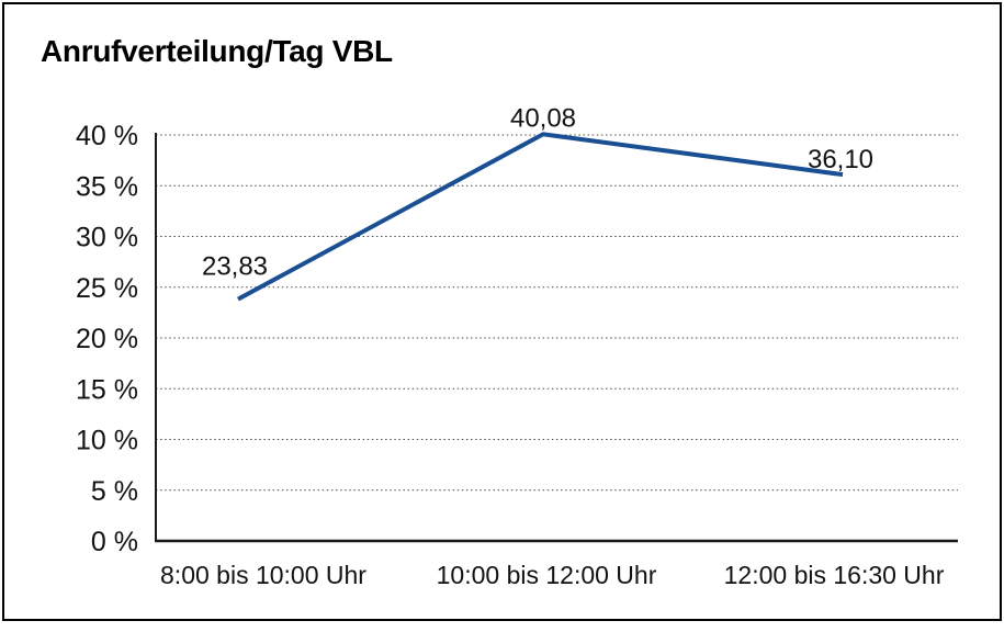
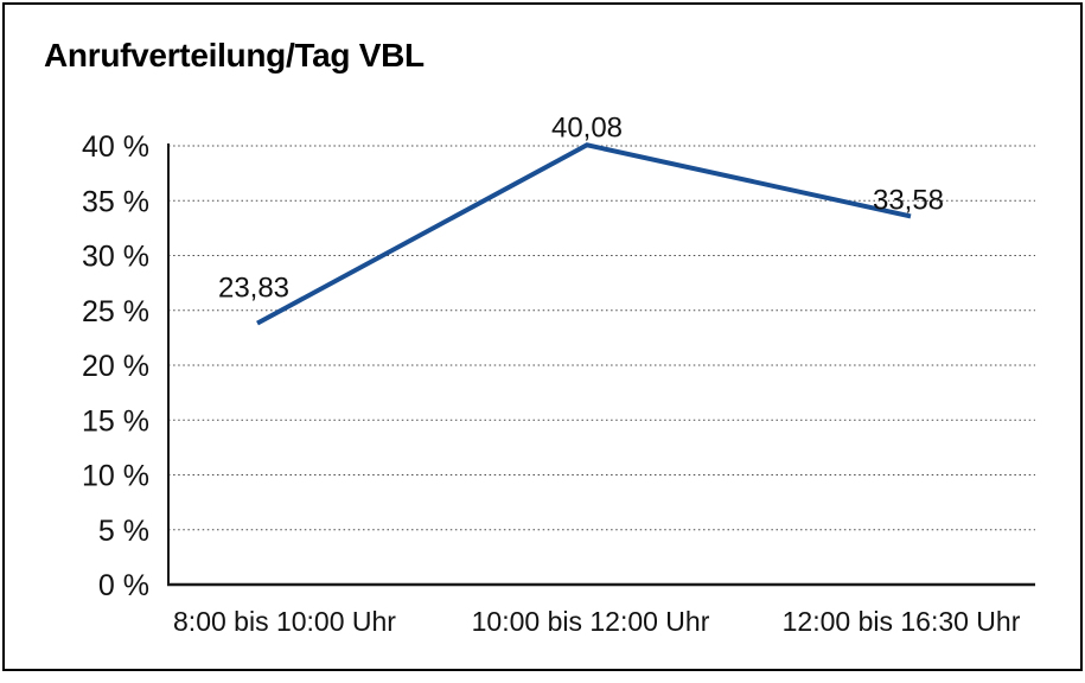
12:00 bis 16:30 Uhr: 36,10 -> 33,58
